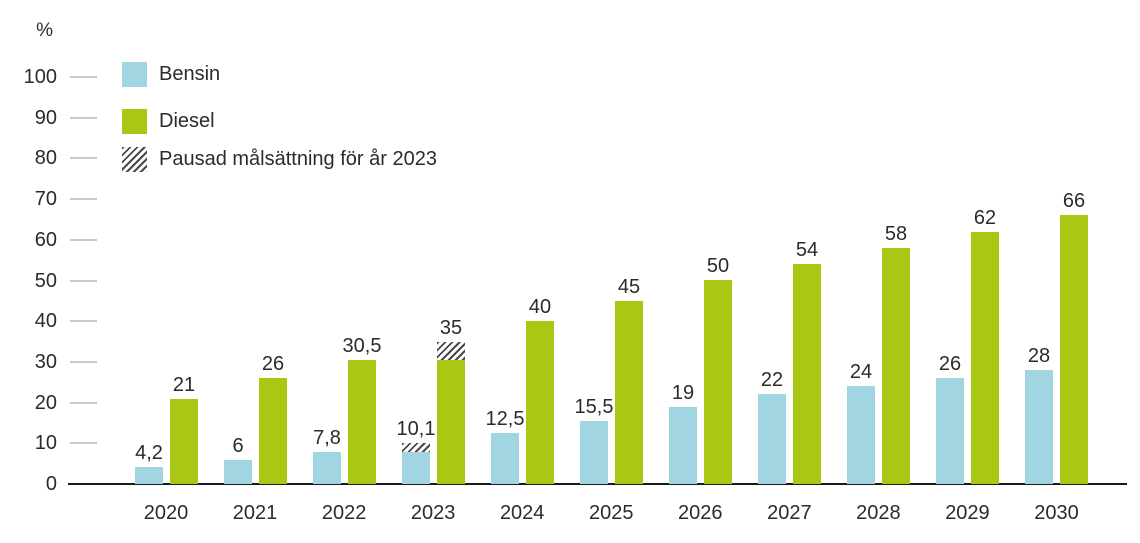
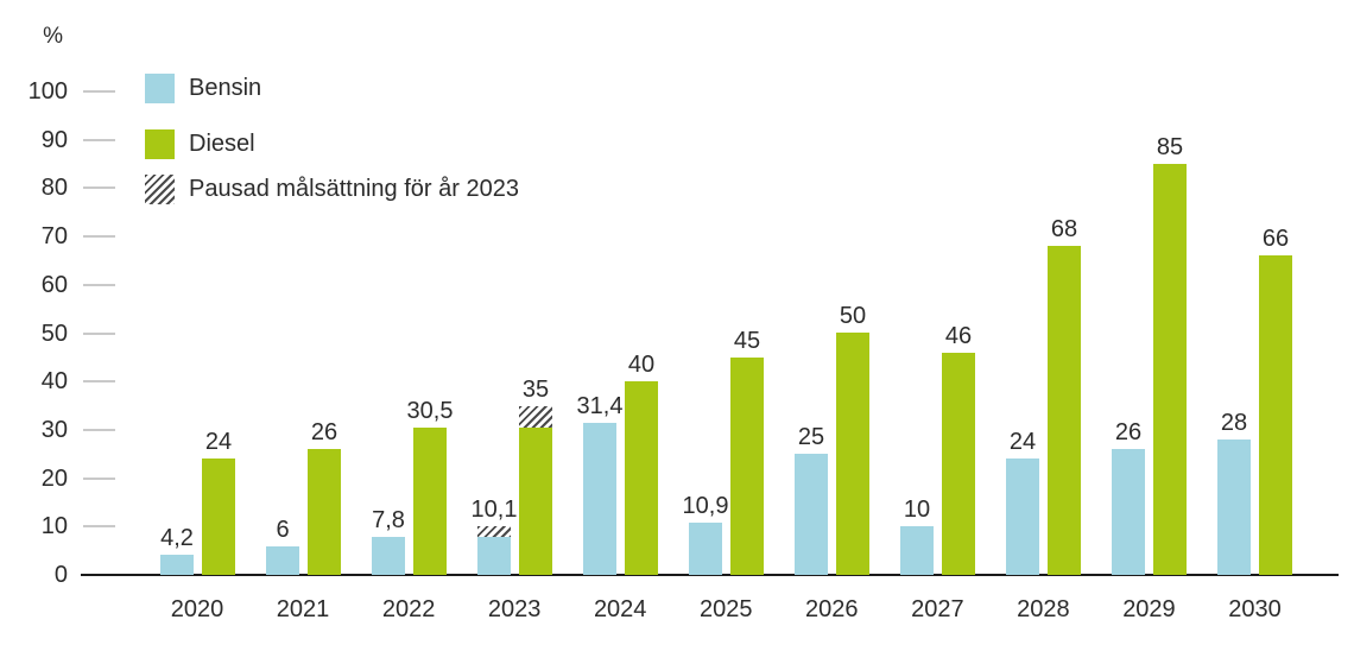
Diesel/2020: 21 -> 24
Bensin/2024: 12,5 -> 31,4
Bensin/2025: 15,5 -> 10,9
Bensin/2026: 19 -> 25
Bensin/2027: 22 -> 10
Diesel/2027: 54 -> 46
Diesel/2028: 58 -> 68
Diesel/2029: 62 -> 85
